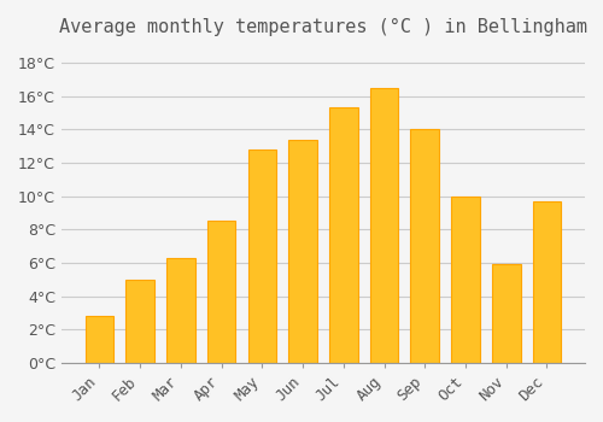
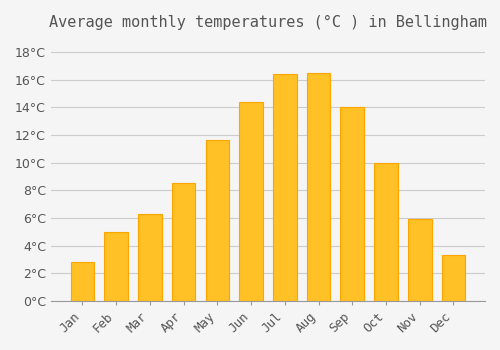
May: 12.8°C -> 11.6°C
Jun: 13.4°C -> 14.4°C
Jul: 15.3°C -> 16.4°C
Dec: 9.7°C -> 3.3°C
